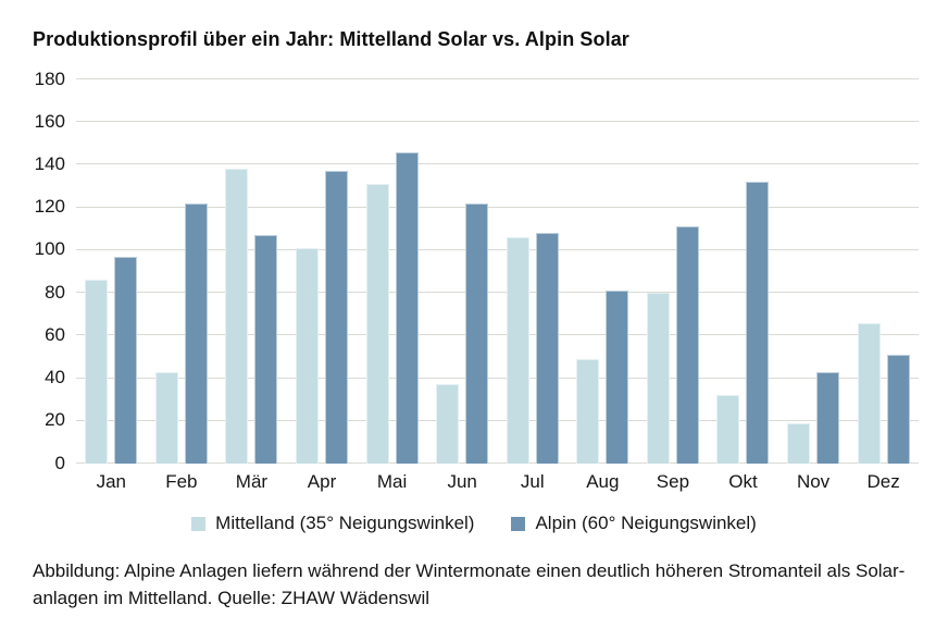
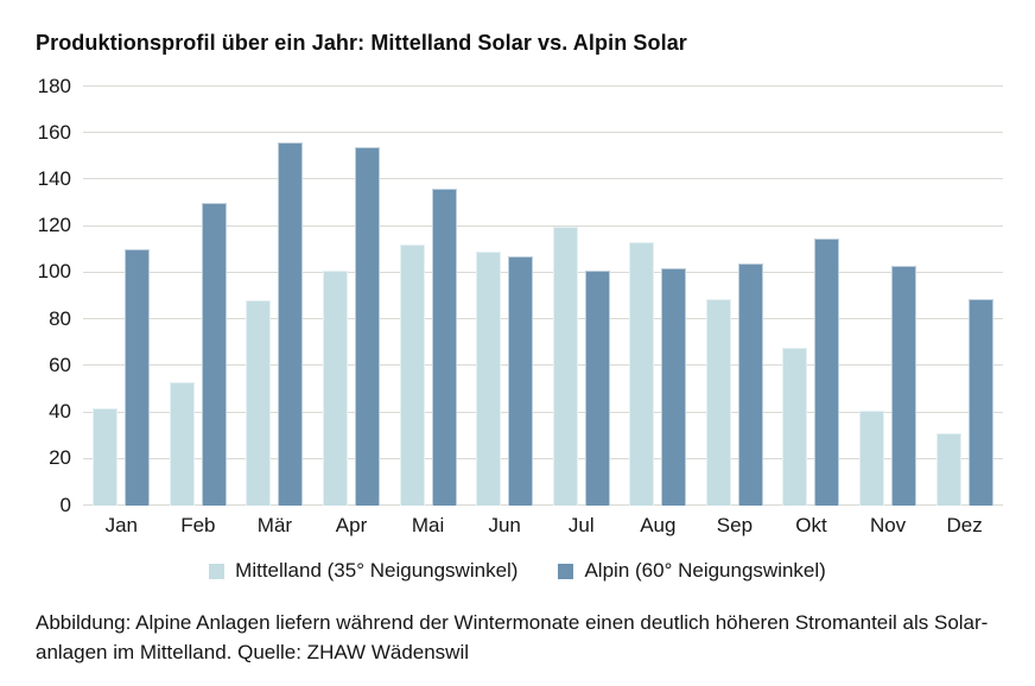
Mittelland (35° Neigungswinkel)/Jan: 86 -> 42
Alpin (60° Neigungswinkel)/Jan: 97 -> 110
Mittelland (35° Neigungswinkel)/Feb: 43 -> 53
Alpin (60° Neigungswinkel)/Feb: 122 -> 130
Mittelland (35° Neigungswinkel)/Mär: 138 -> 88
Alpin (60° Neigungswinkel)/Mär: 107 -> 156
Alpin (60° Neigungswinkel)/Apr: 137 -> 154
Mittelland (35° Neigungswinkel)/Mai: 131 -> 112
Alpin (60° Neigungswinkel)/Mai: 146 -> 136
Mittelland (35° Neigungswinkel)/Jun: 37 -> 109
Alpin (60° Neigungswinkel)/Jun: 122 -> 107
Mittelland (35° Neigungswinkel)/Jul: 106 -> 120
Alpin (60° Neigungswinkel)/Jul: 108 -> 101
Mittelland (35° Neigungswinkel)/Aug: 49 -> 113
Alpin (60° Neigungswinkel)/Aug: 81 -> 102
Mittelland (35° Neigungswinkel)/Sep: 80 -> 89
Alpin (60° Neigungswinkel)/Sep: 111 -> 104
Mittelland (35° Neigungswinkel)/Okt: 32 -> 68
Alpin (60° Neigungswinkel)/Okt: 132 -> 115
Mittelland (35° Neigungswinkel)/Nov: 19 -> 41
Alpin (60° Neigungswinkel)/Nov: 43 -> 103
Mittelland (35° Neigungswinkel)/Dez: 66 -> 31
Alpin (60° Neigungswinkel)/Dez: 51 -> 89
